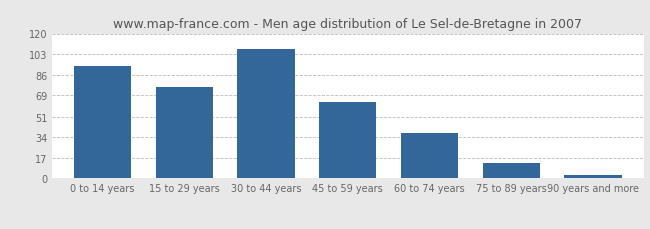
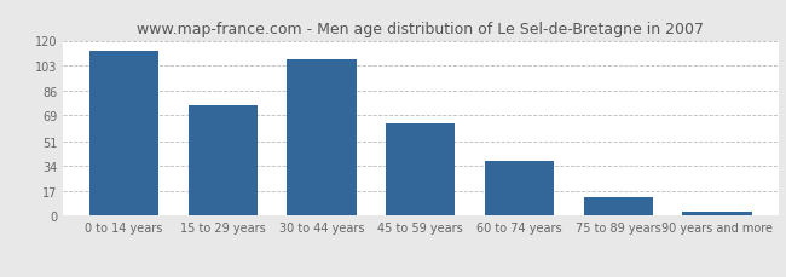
0 to 14 years: 93 -> 113
